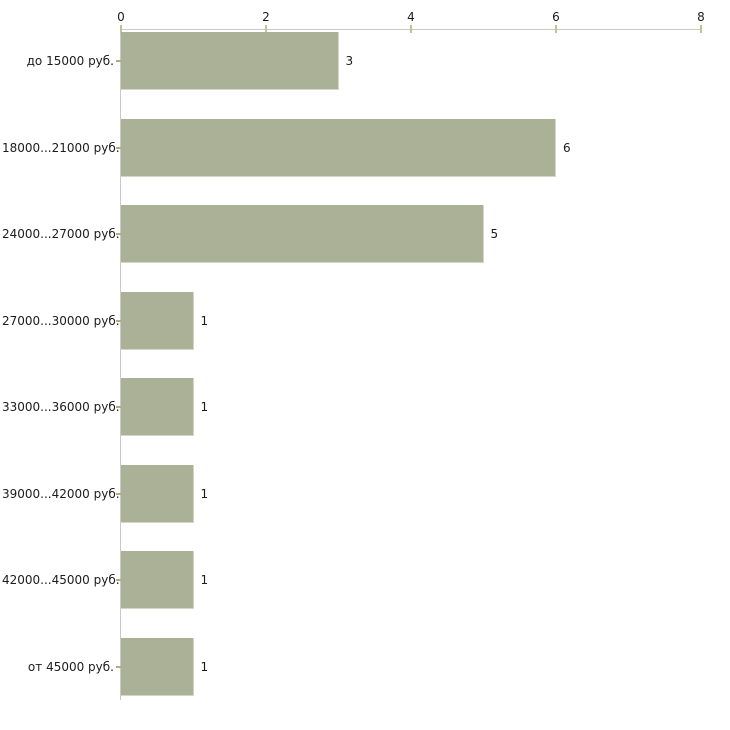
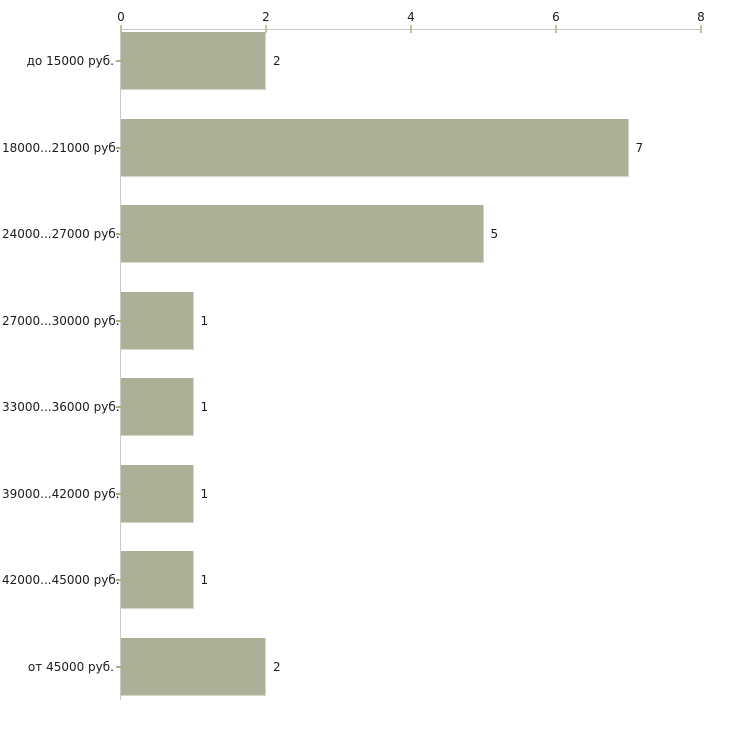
до 15000 руб.: 3 -> 2
18000...21000 руб.: 6 -> 7
от 45000 руб.: 1 -> 2
